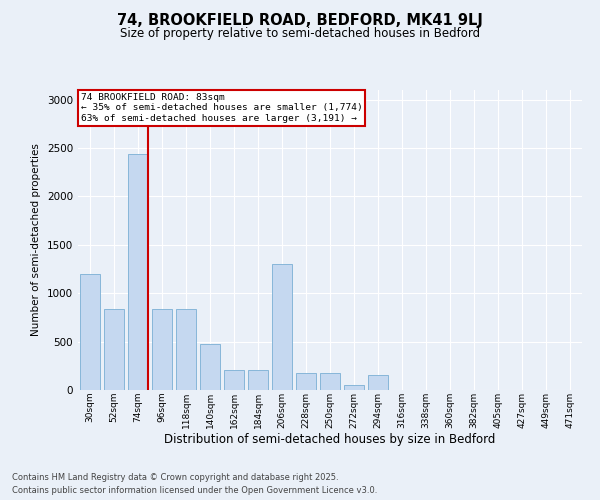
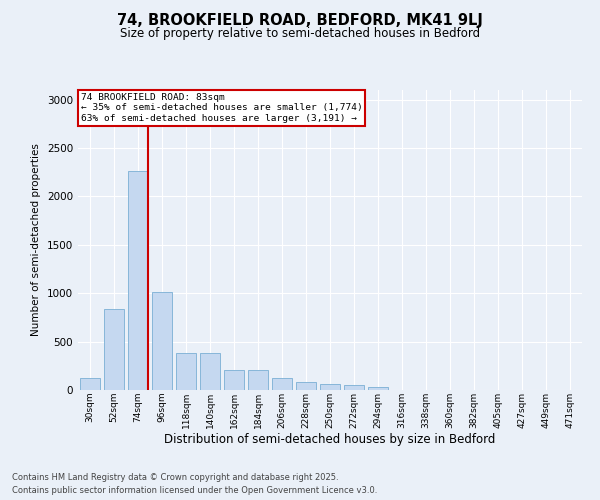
30sqm: 1200 -> 120
74sqm: 2440 -> 2260
96sqm: 840 -> 1010
118sqm: 840 -> 380
140sqm: 480 -> 380
206sqm: 1300 -> 120
228sqm: 180 -> 80
250sqm: 180 -> 60
294sqm: 160 -> 30
